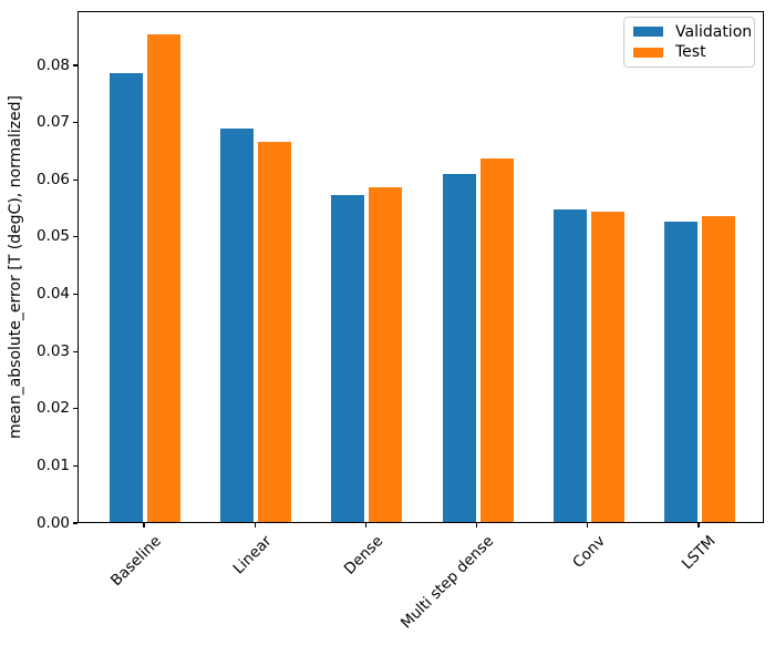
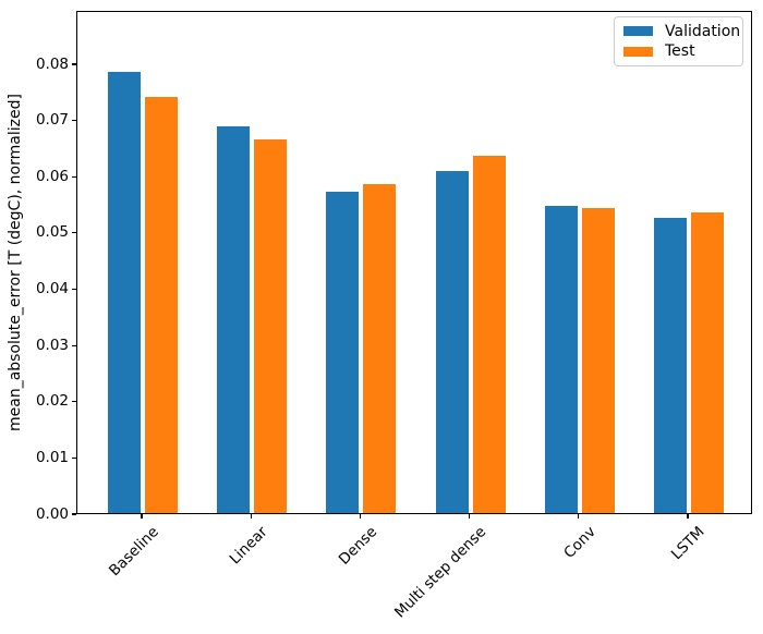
Test/Baseline: 0.085 -> 0.074
